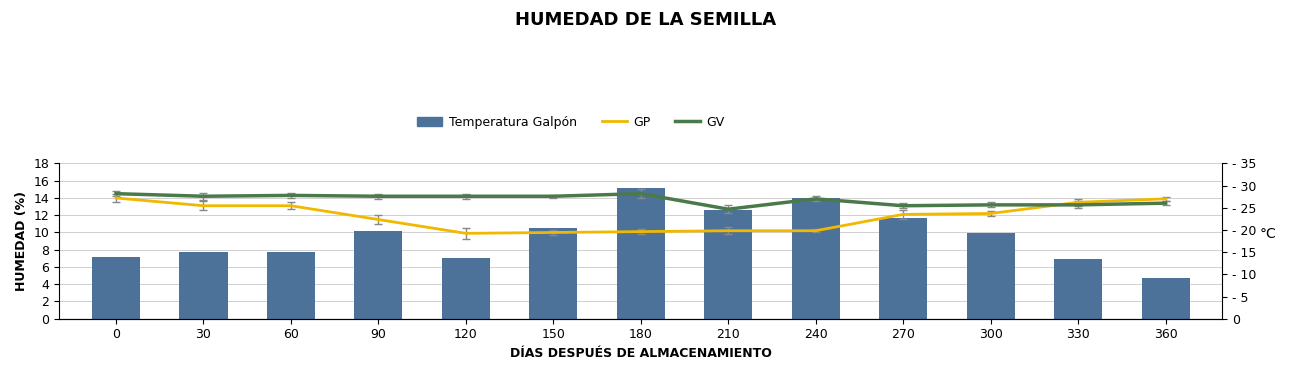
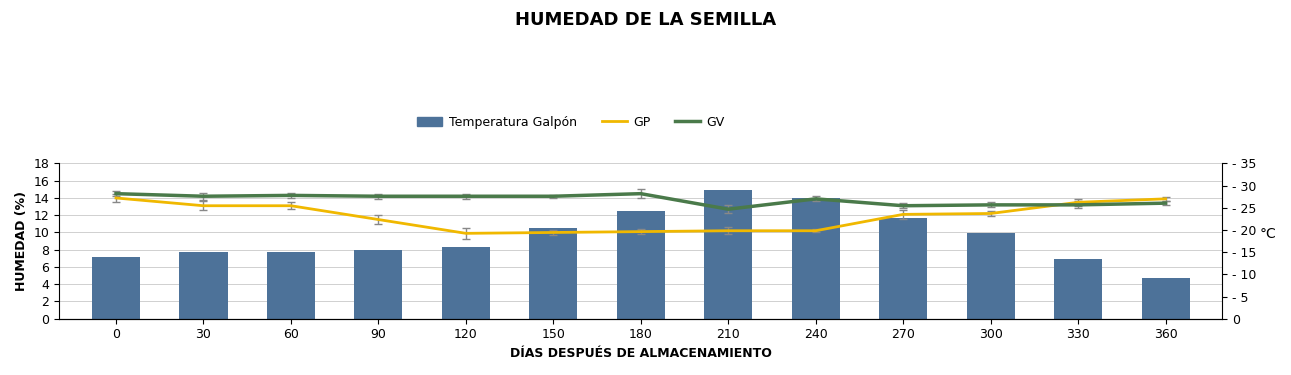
Temperatura Galpón/90: 10.2 -> 8.0
Temperatura Galpón/120: 7.0 -> 8.3
Temperatura Galpón/180: 15.2 -> 12.5
Temperatura Galpón/210: 12.6 -> 14.9
